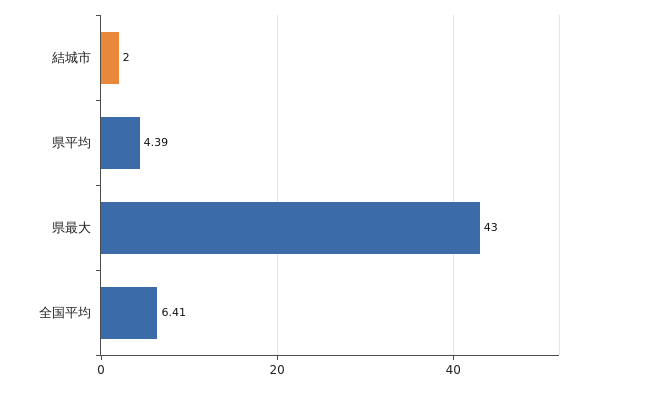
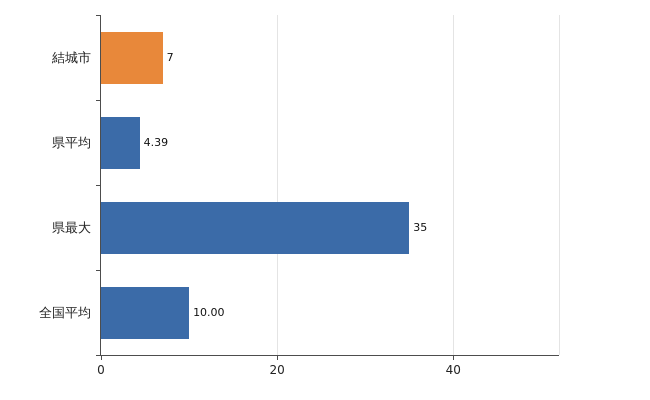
結城市: 2 -> 7
県最大: 43 -> 35
全国平均: 6.41 -> 10.00
